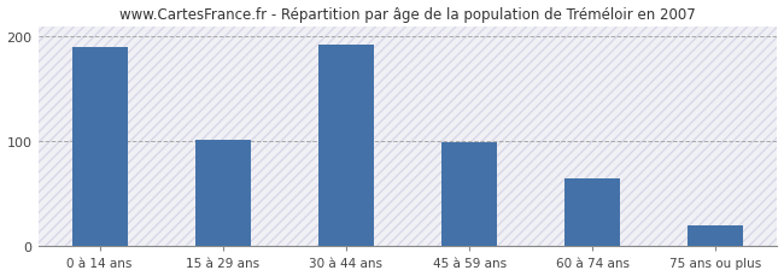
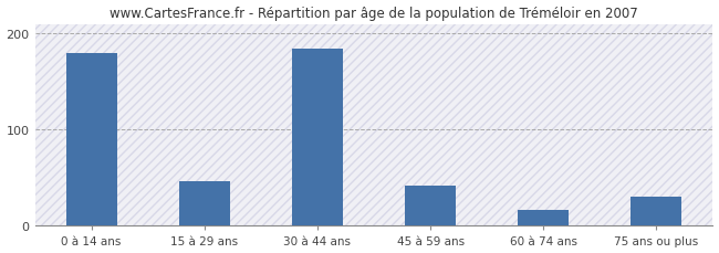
0 à 14 ans: 190 -> 180
15 à 29 ans: 101 -> 46
30 à 44 ans: 192 -> 184
45 à 59 ans: 99 -> 42
60 à 74 ans: 65 -> 16
75 ans ou plus: 20 -> 30
